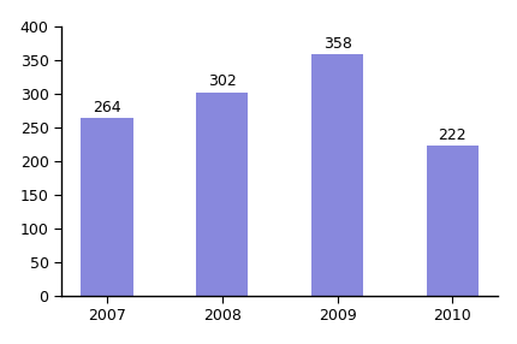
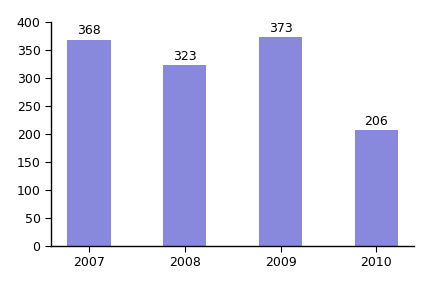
2007: 264 -> 368
2008: 302 -> 323
2009: 358 -> 373
2010: 222 -> 206
